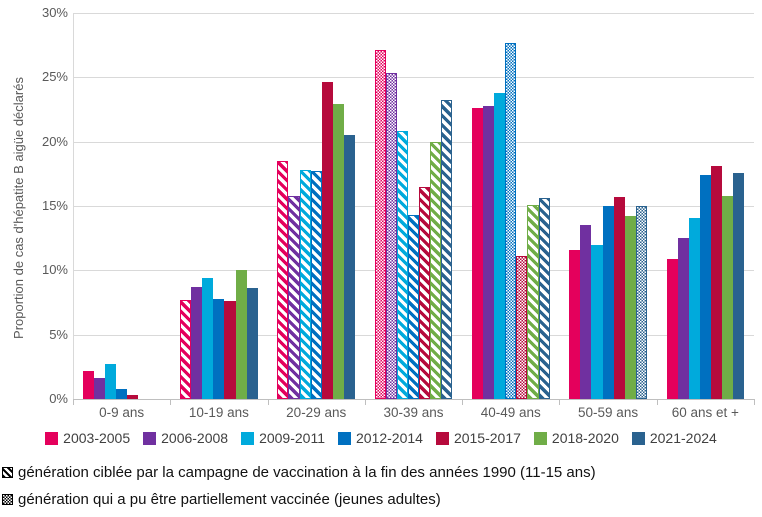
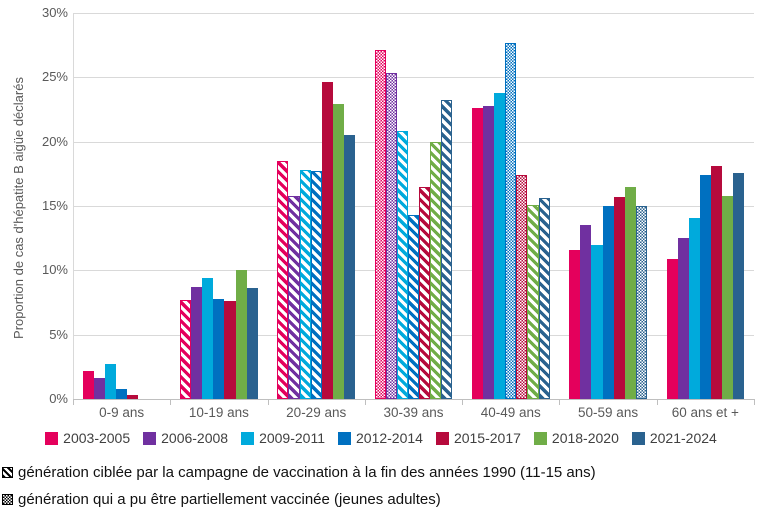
2015-2017/40-49 ans: 11.1% -> 17.4%
2018-2020/50-59 ans: 14.2% -> 16.5%
